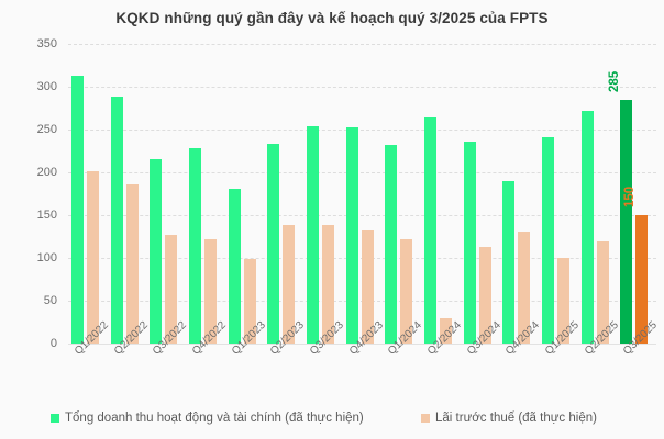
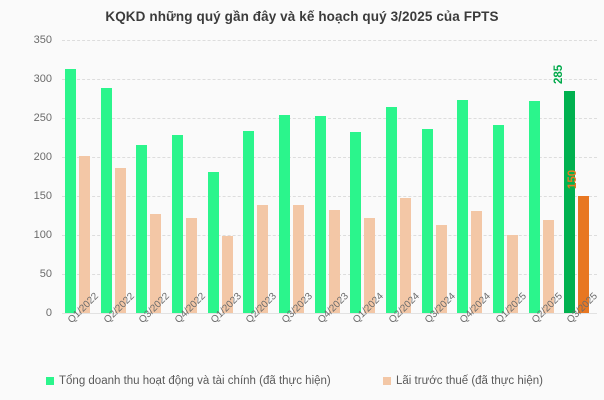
Lãi trước thuế (đã thực hiện)/Q2/2024: 30 -> 150
Tổng doanh thu hoạt động và tài chính (đã thực hiện)/Q4/2024: 190 -> 270
